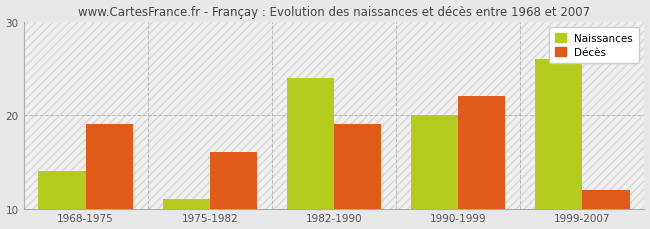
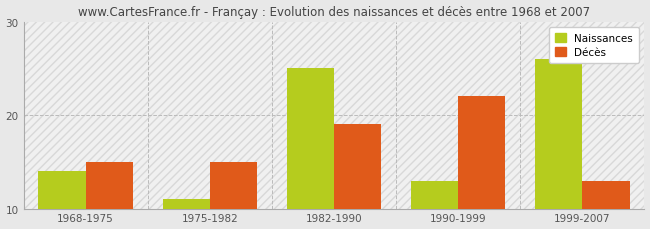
Décès/1968-1975: 19 -> 15
Décès/1975-1982: 16 -> 15
Naissances/1982-1990: 24 -> 25
Naissances/1990-1999: 20 -> 13
Décès/1999-2007: 12 -> 13
